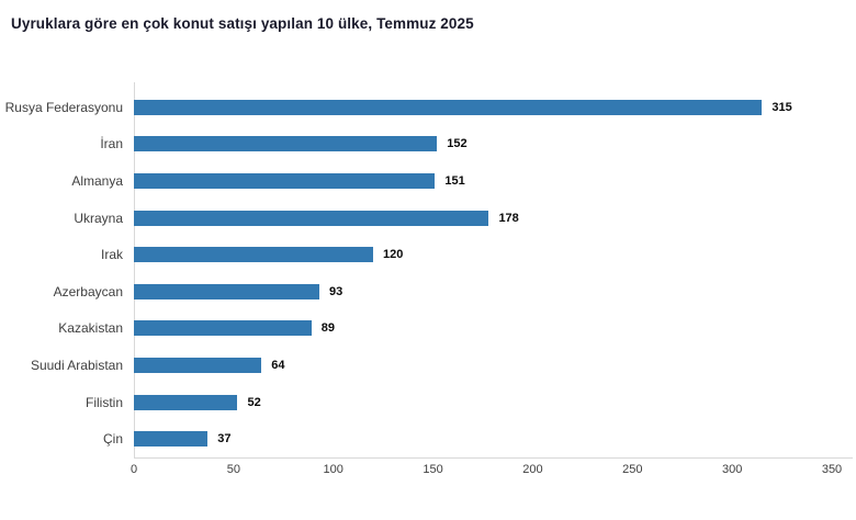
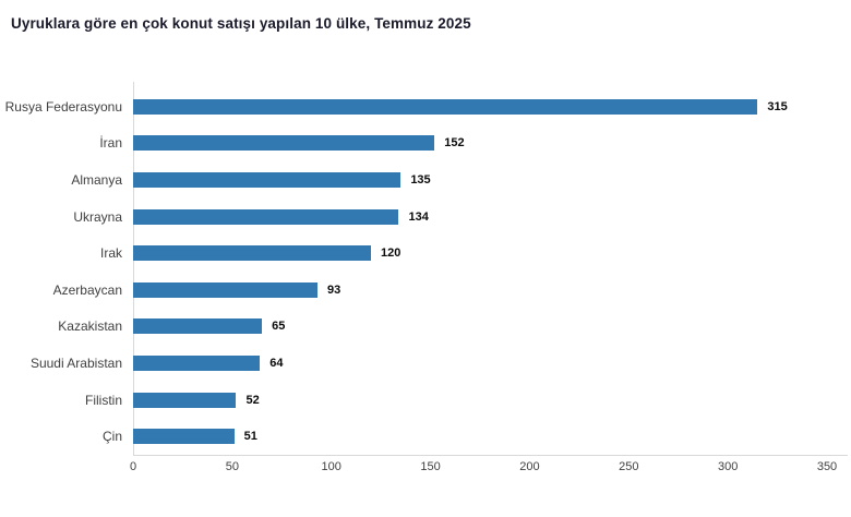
Almanya: 151 -> 135
Ukrayna: 178 -> 134
Kazakistan: 89 -> 65
Çin: 37 -> 51
